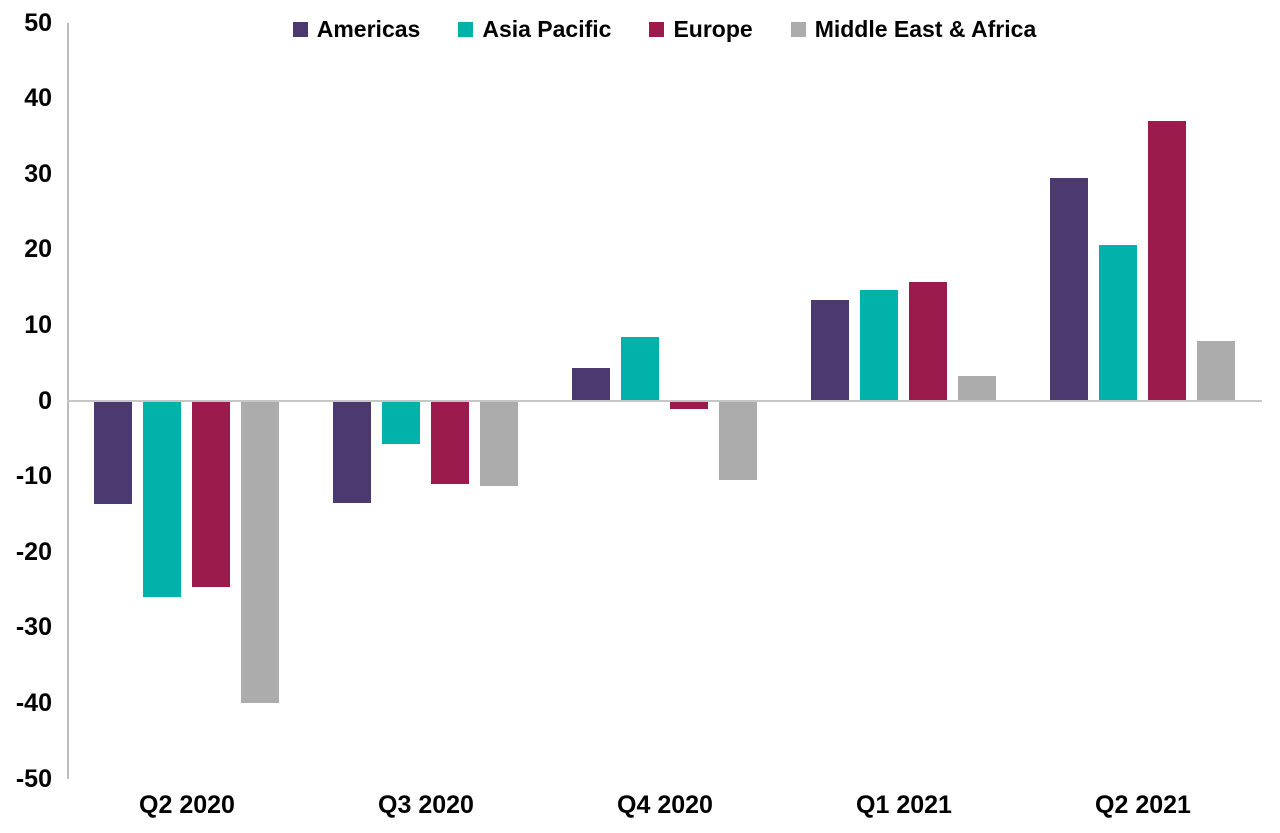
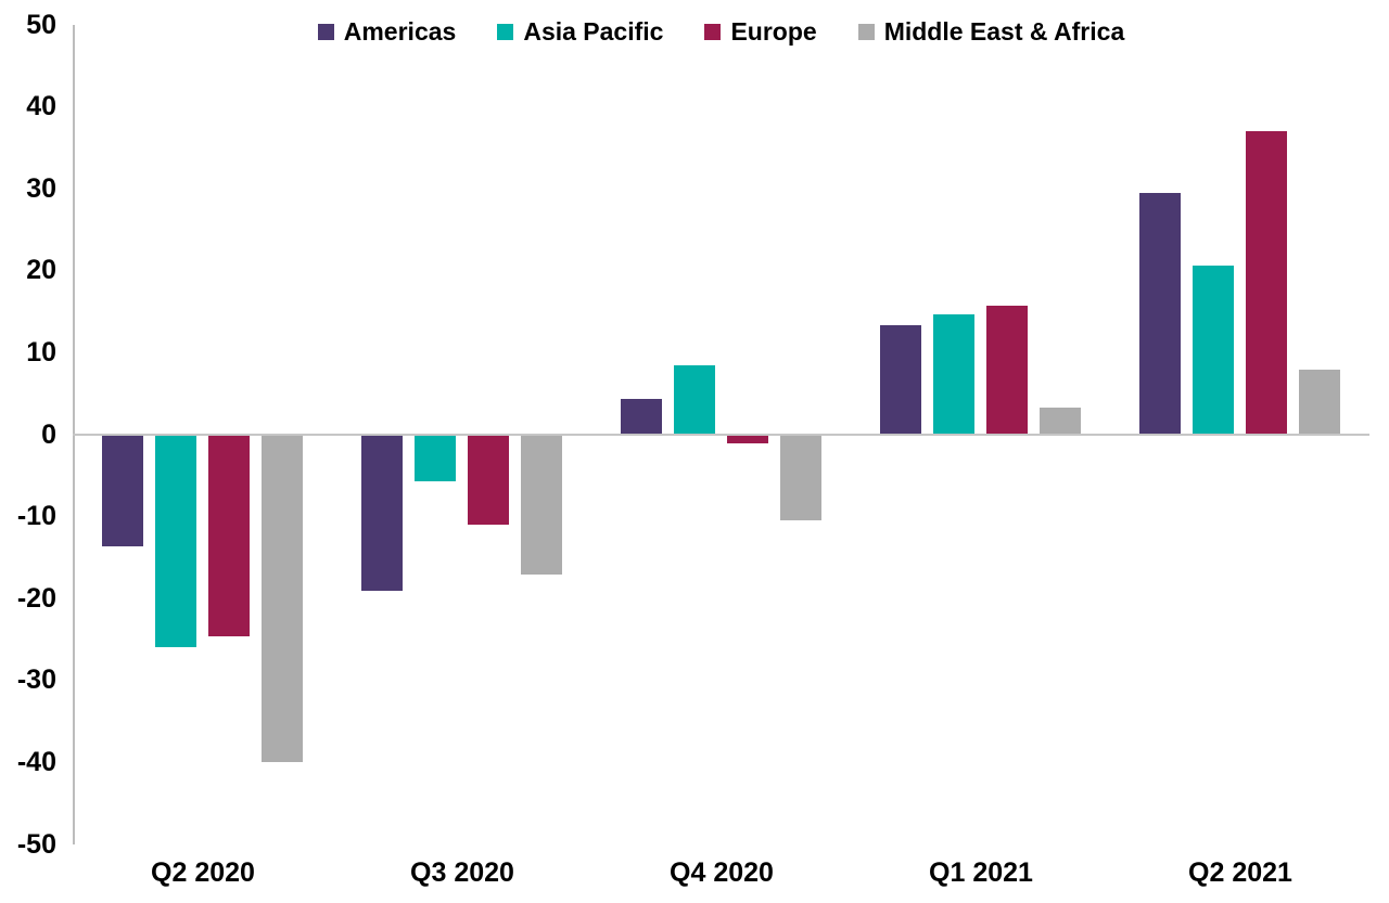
Americas/Q3 2020: -14 -> -19
Middle East & Africa/Q3 2020: -11 -> -17
